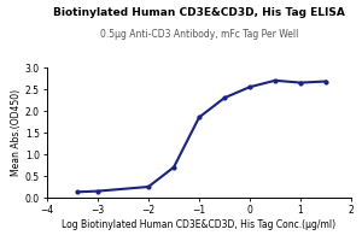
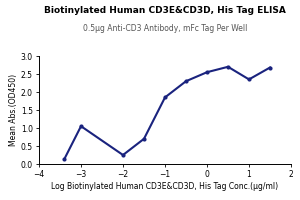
−3: 0.15 -> 1.05
1: 2.65 -> 2.35
